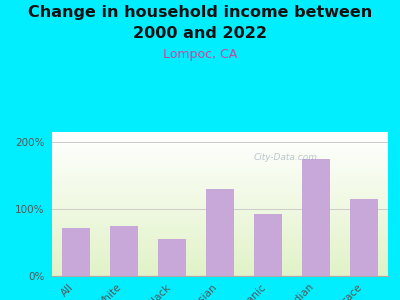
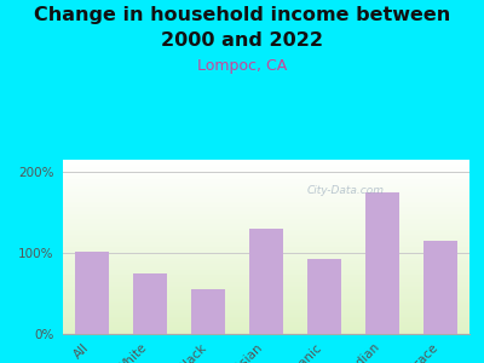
All: 72% -> 102%
